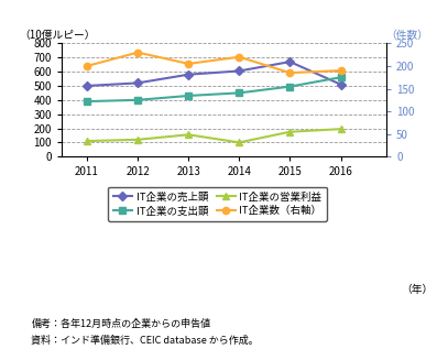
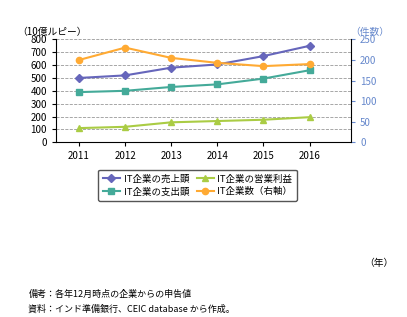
IT企業の営業利益/2014: 100 -> 160
IT企業数（右軸）/2014: 220 -> 193
IT企業の売上顕/2016: 510 -> 750
